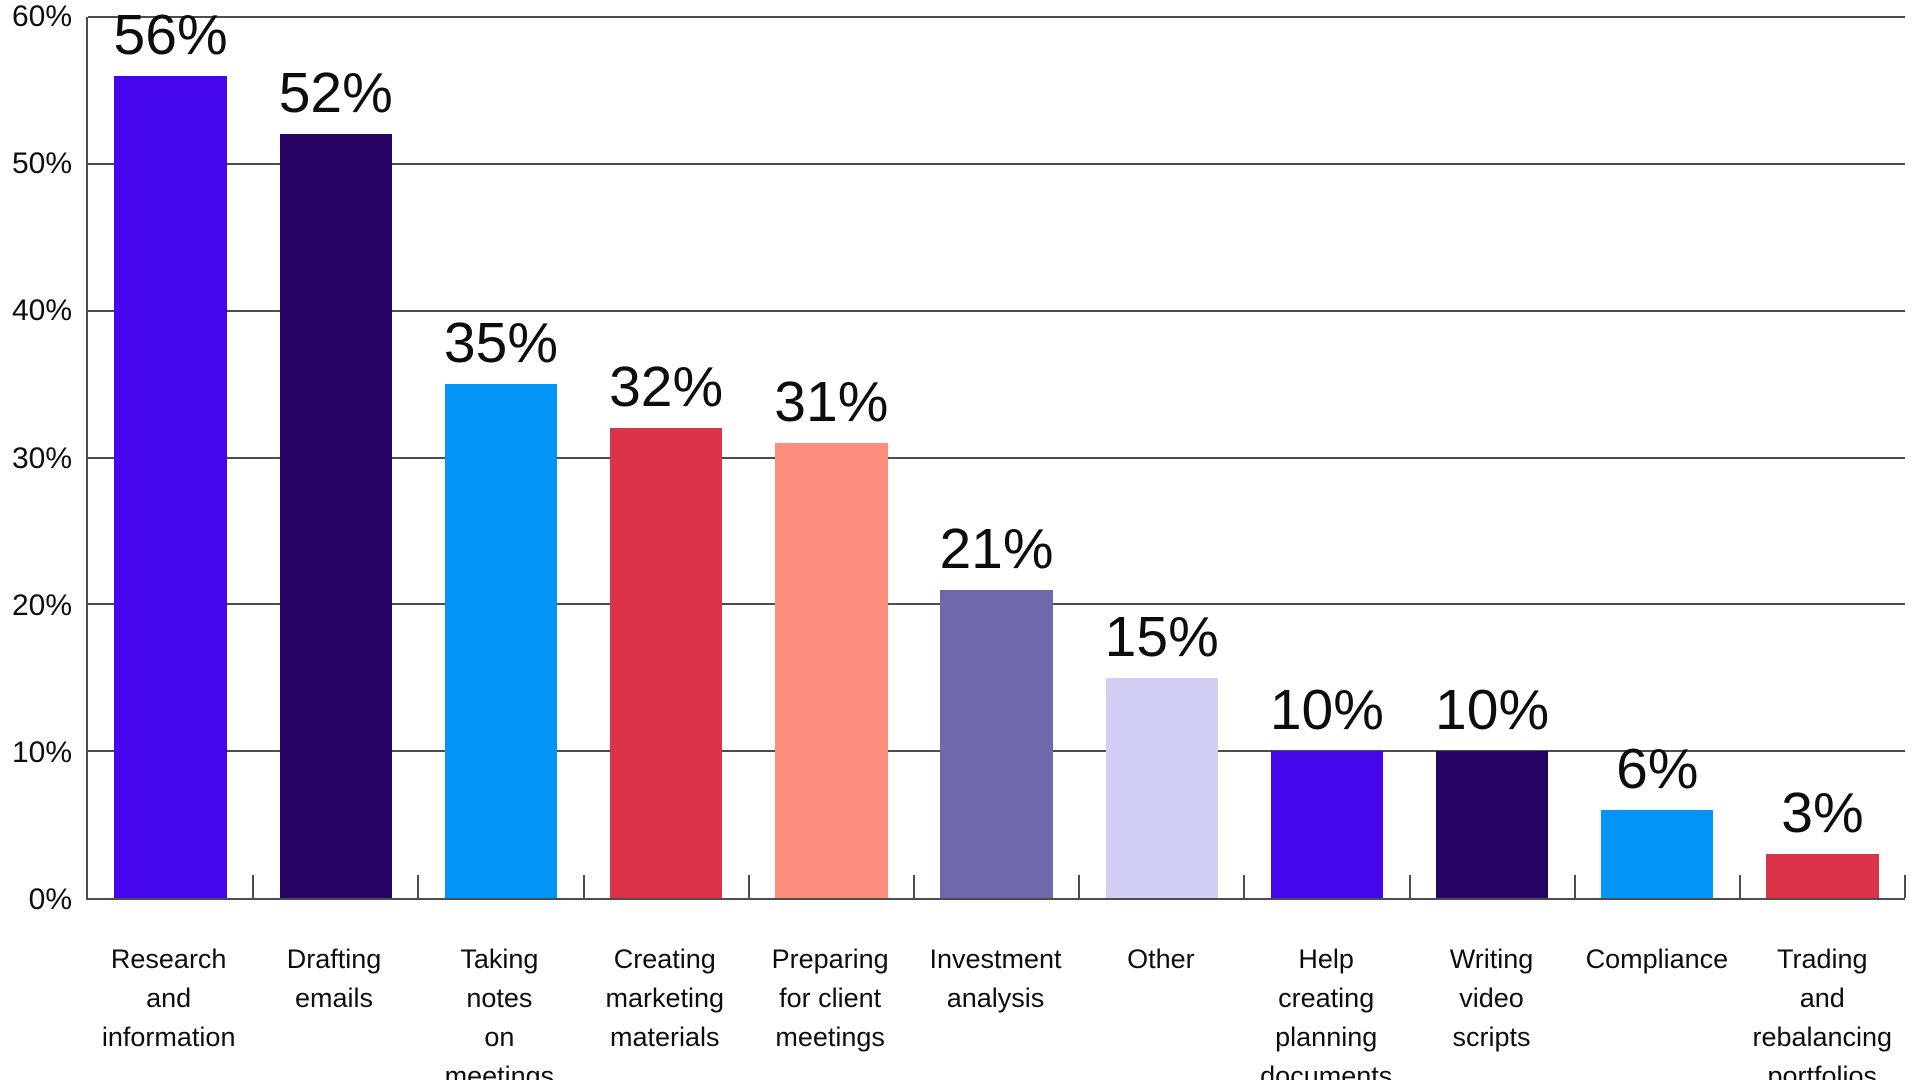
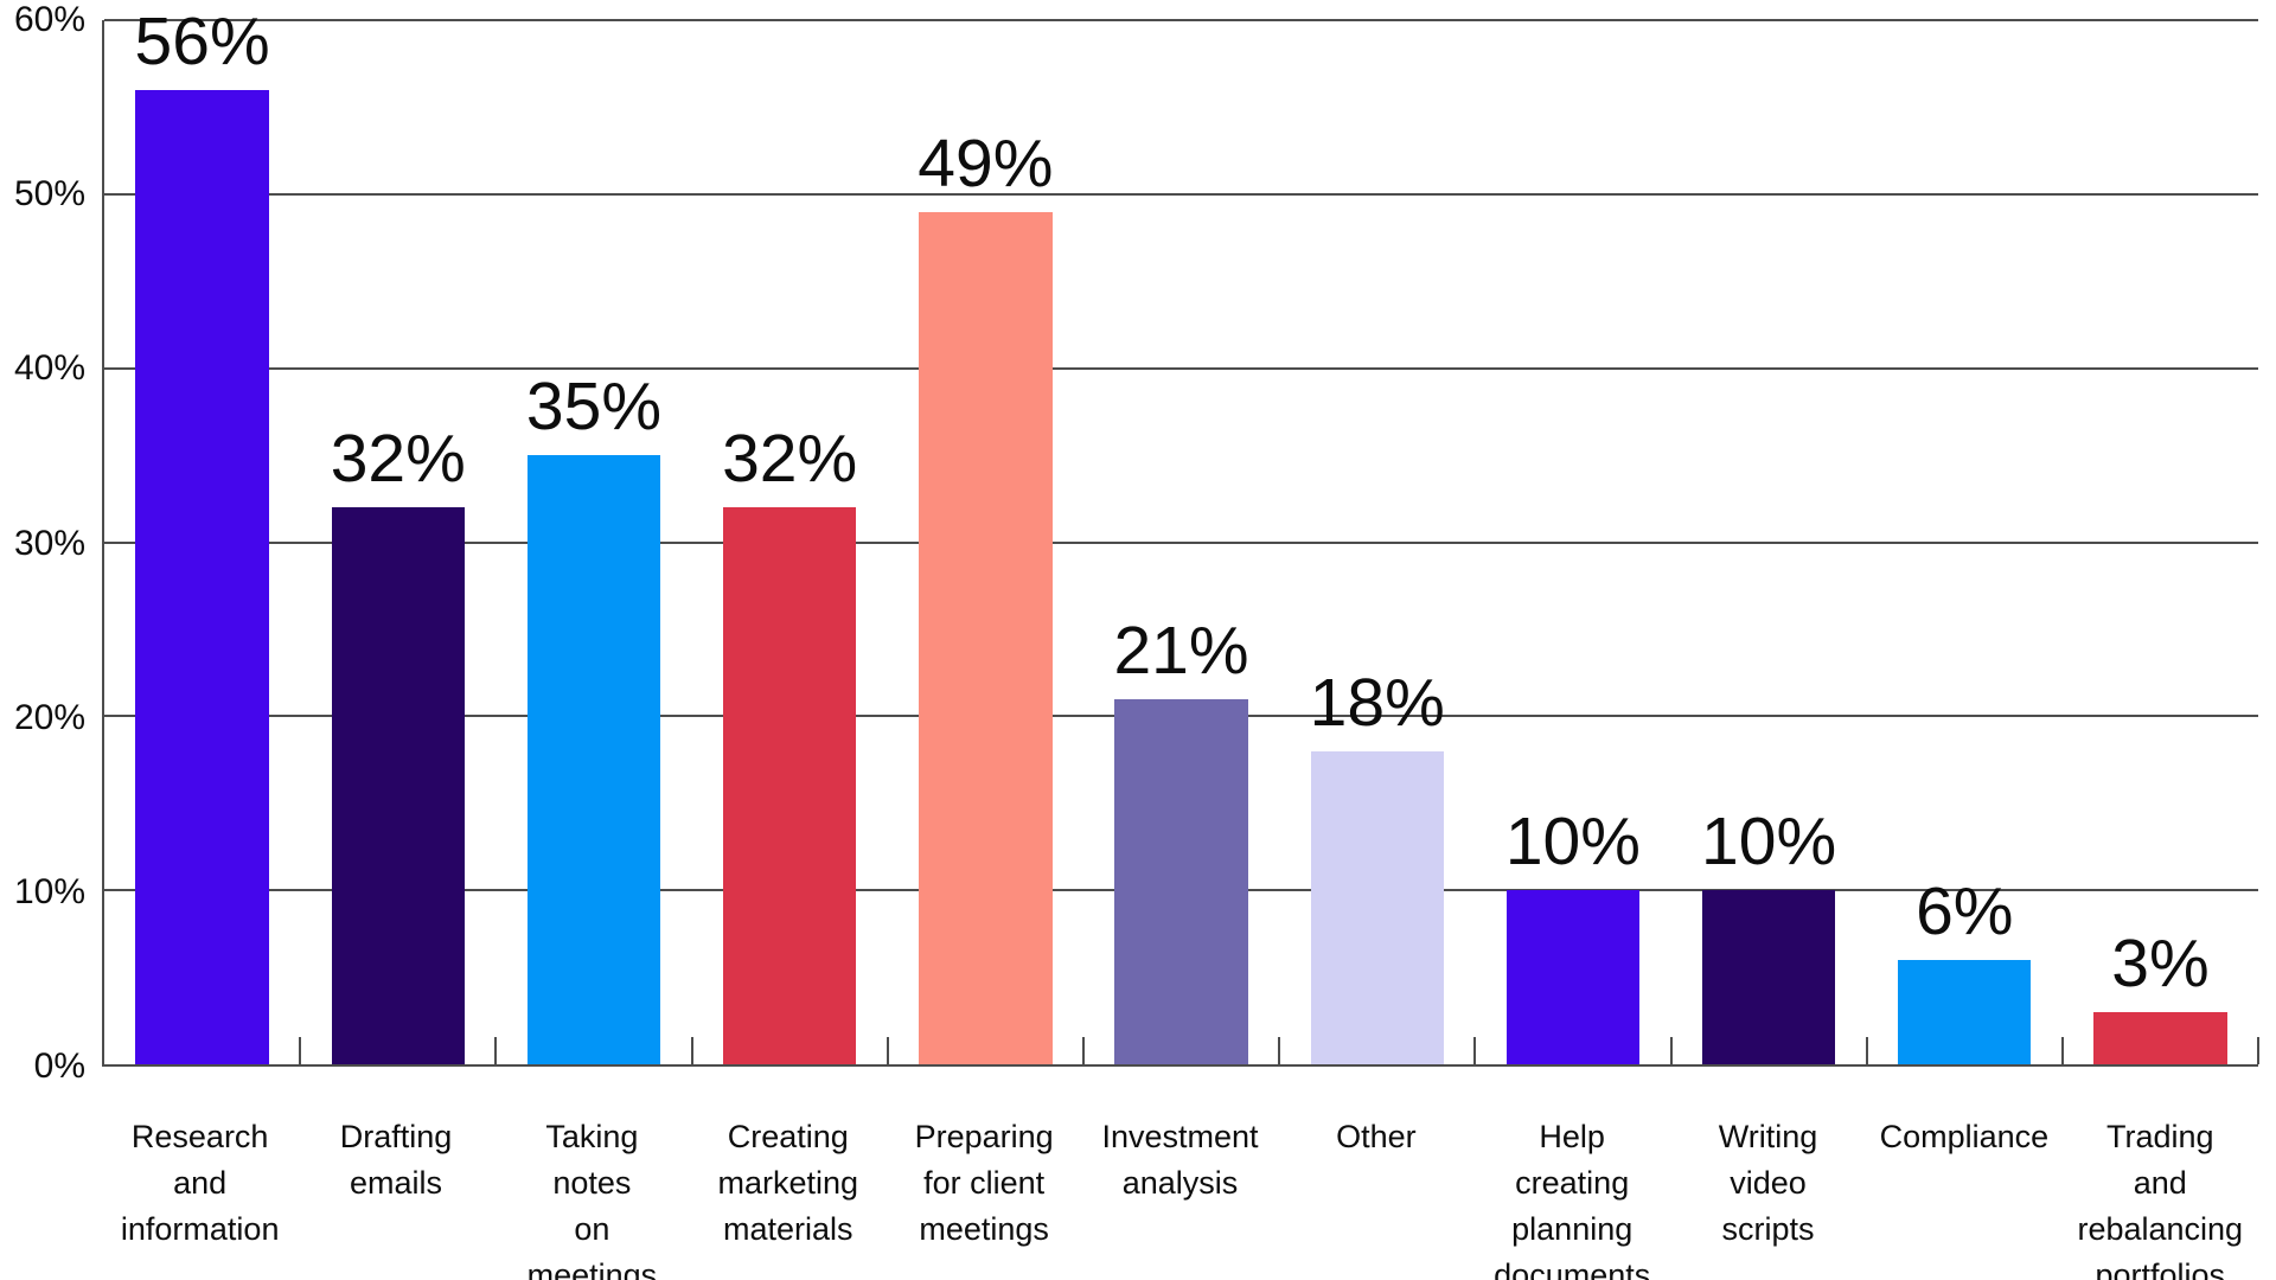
Drafting emails: 52% -> 32%
Preparing for client meetings: 31% -> 49%
Other: 15% -> 18%
